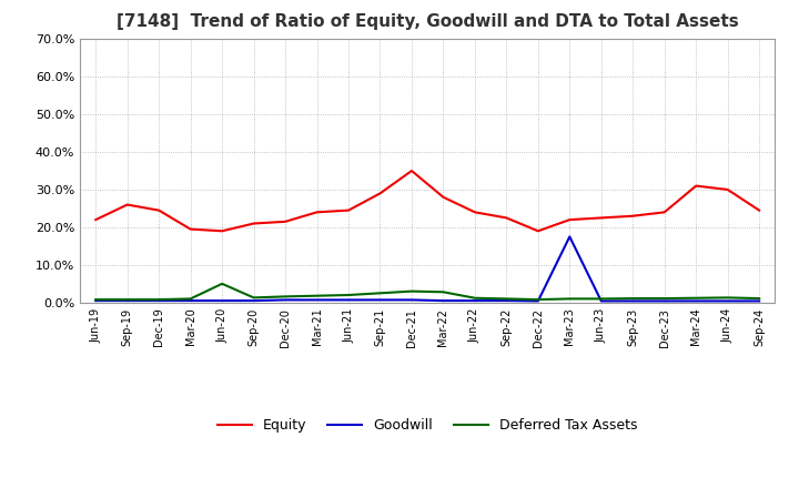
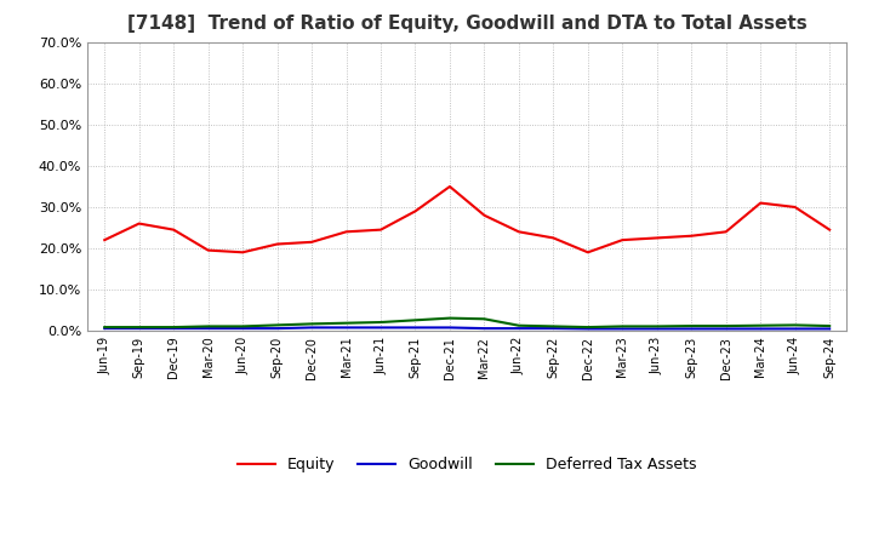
Deferred Tax Assets/Jun-20: 5.0% -> 1.0%
Goodwill/Mar-23: 17.5% -> 0.4%
